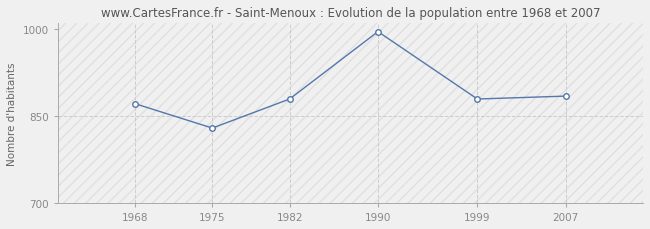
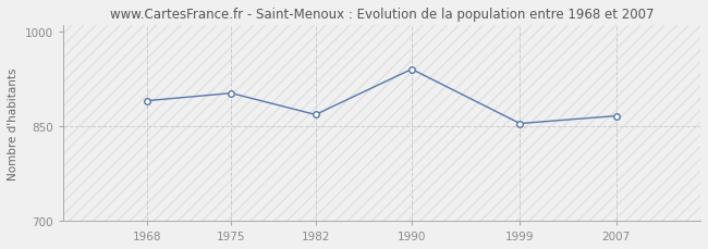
1968: 871 -> 890
1975: 829 -> 902
1982: 879 -> 868
1990: 995 -> 940
1999: 879 -> 854
2007: 884 -> 866
